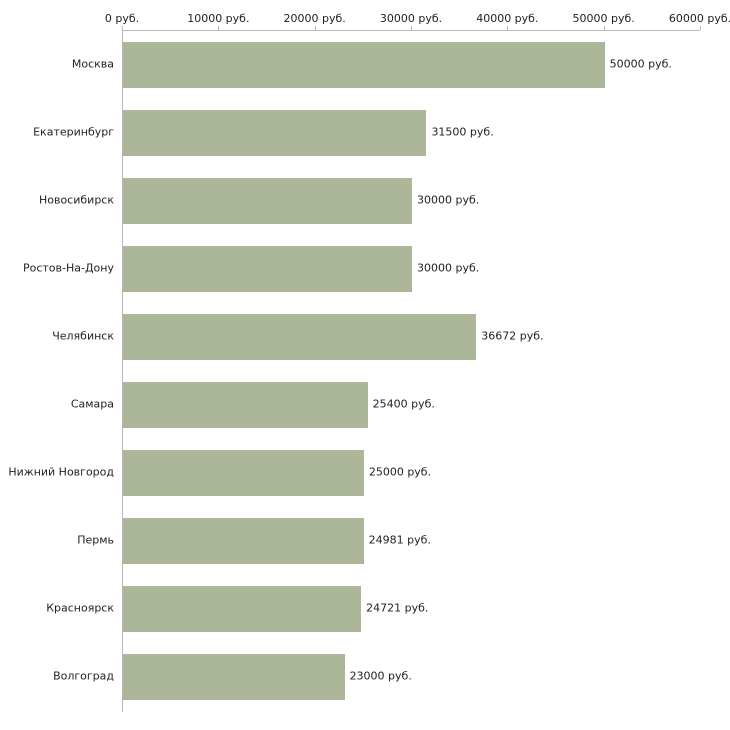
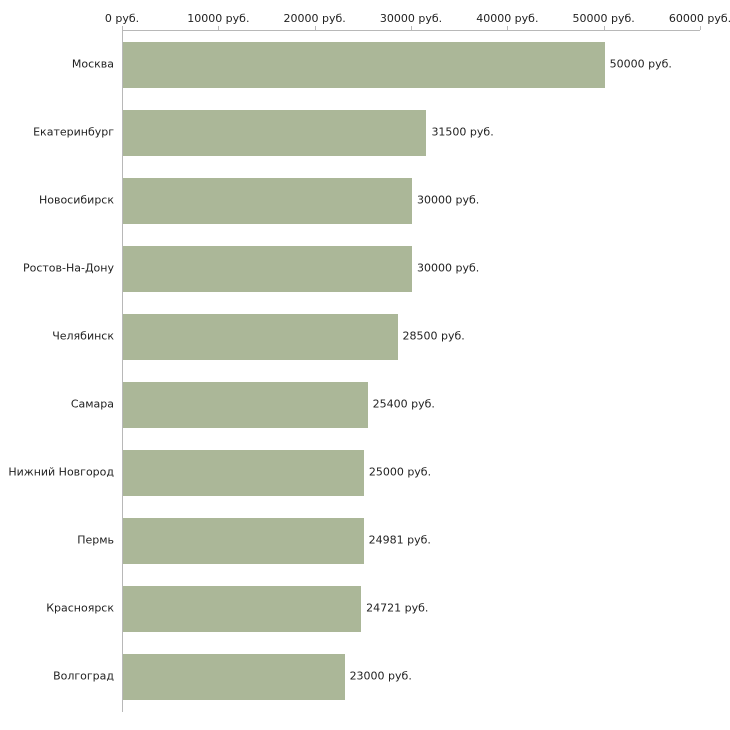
Челябинск: 36672 -> 28500
